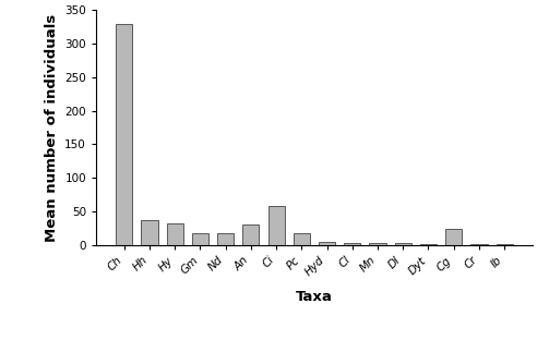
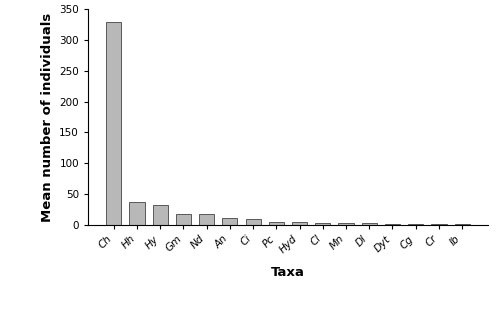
An: 30 -> 11
Ci: 58 -> 9
Pc: 18 -> 4
Cg: 24 -> 1
